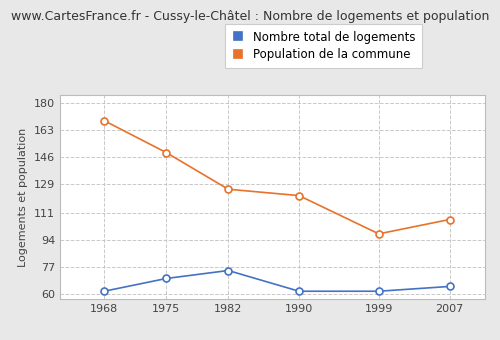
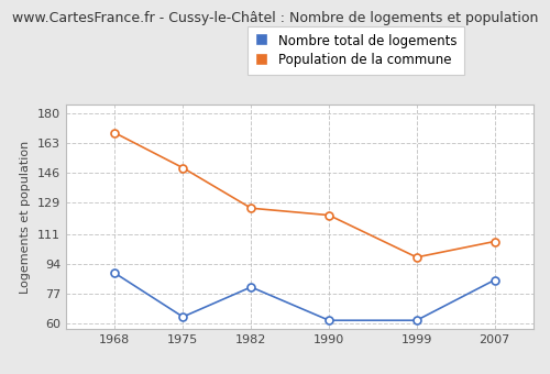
Nombre total de logements/1968: 62 -> 89
Nombre total de logements/1975: 70 -> 64
Nombre total de logements/1982: 75 -> 81
Nombre total de logements/2007: 65 -> 85
